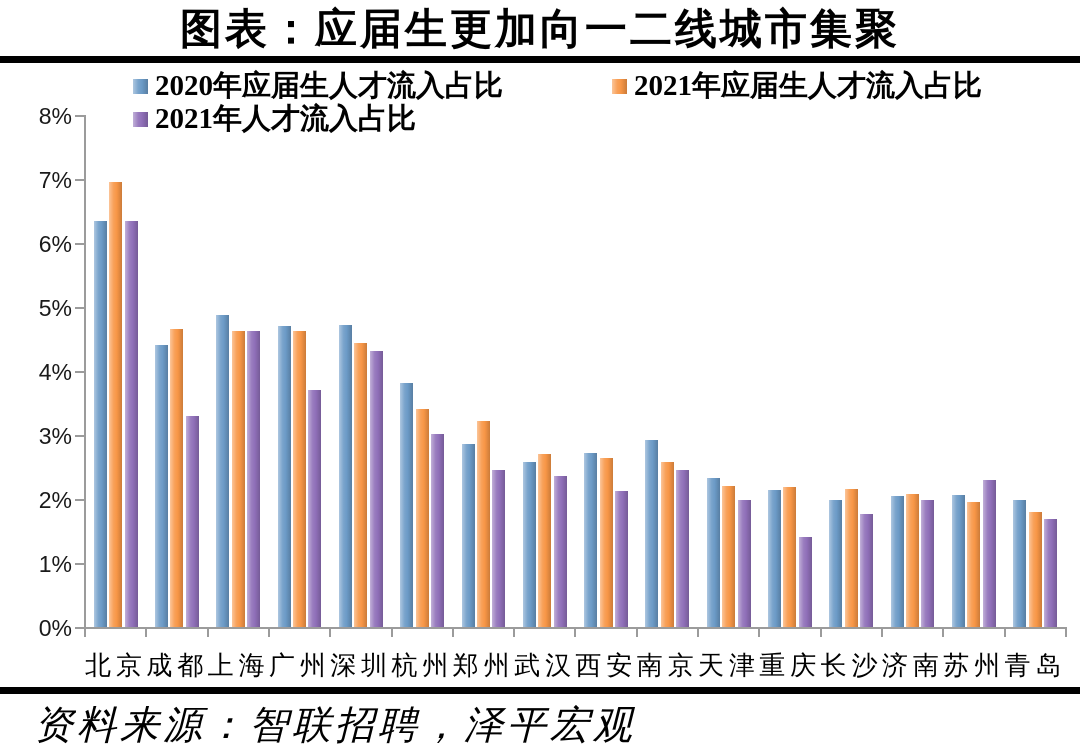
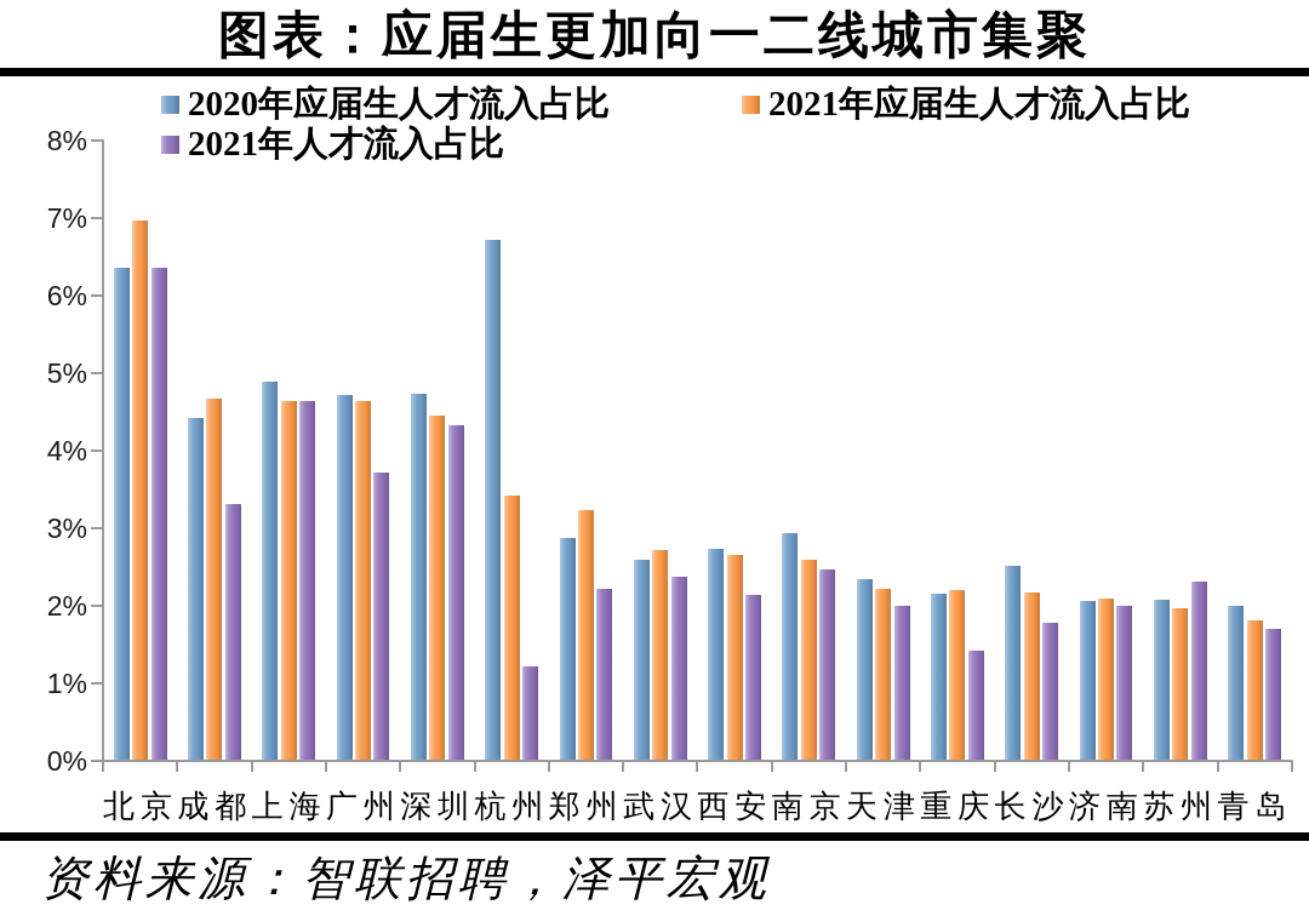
2020年应届生人才流入占比/杭州: 3.8% -> 6.7%
2021年人才流入占比/杭州: 3.0% -> 1.2%
2021年人才流入占比/郑州: 2.5% -> 2.2%
2020年应届生人才流入占比/长沙: 2.0% -> 2.5%
